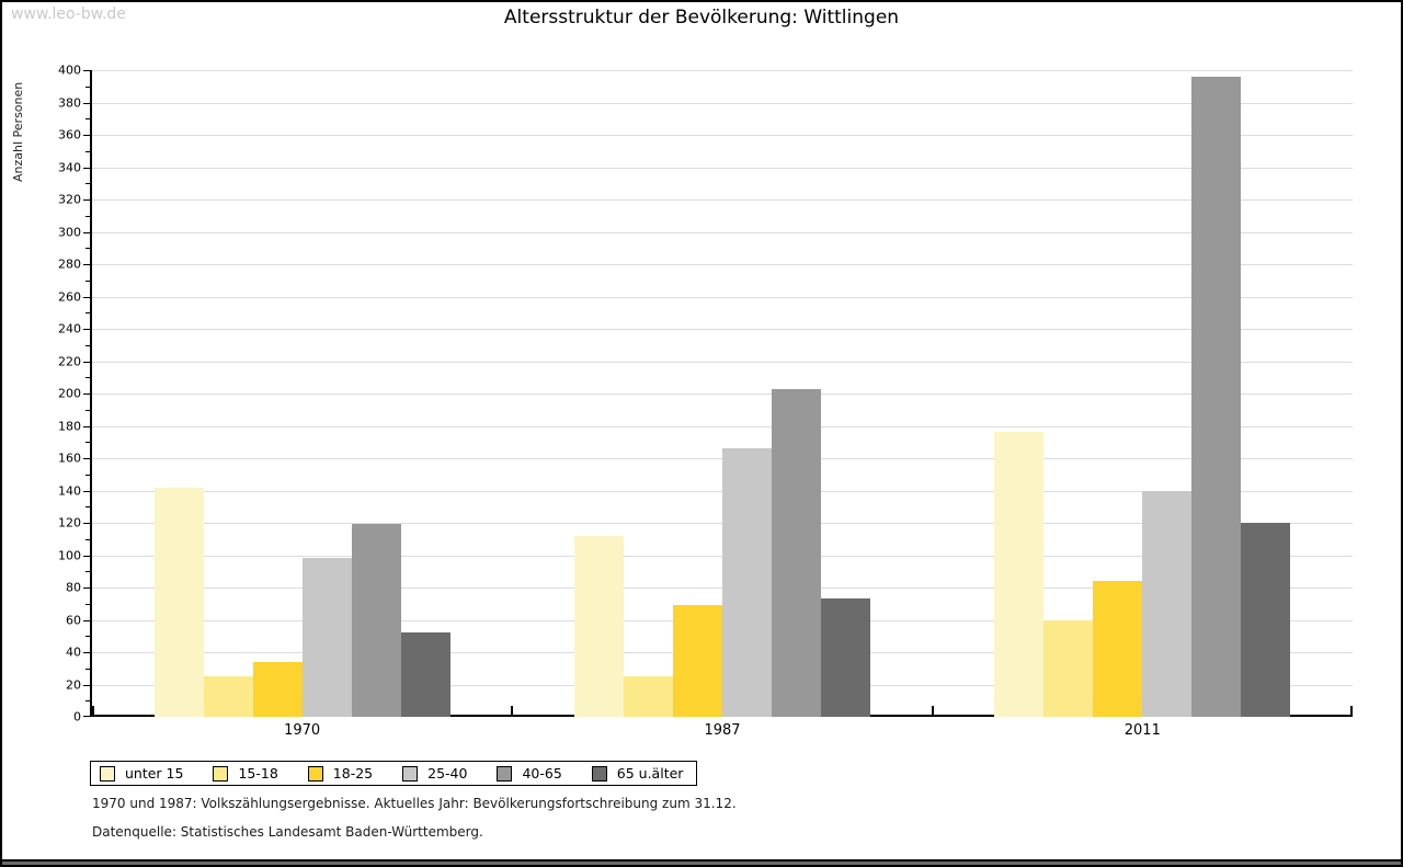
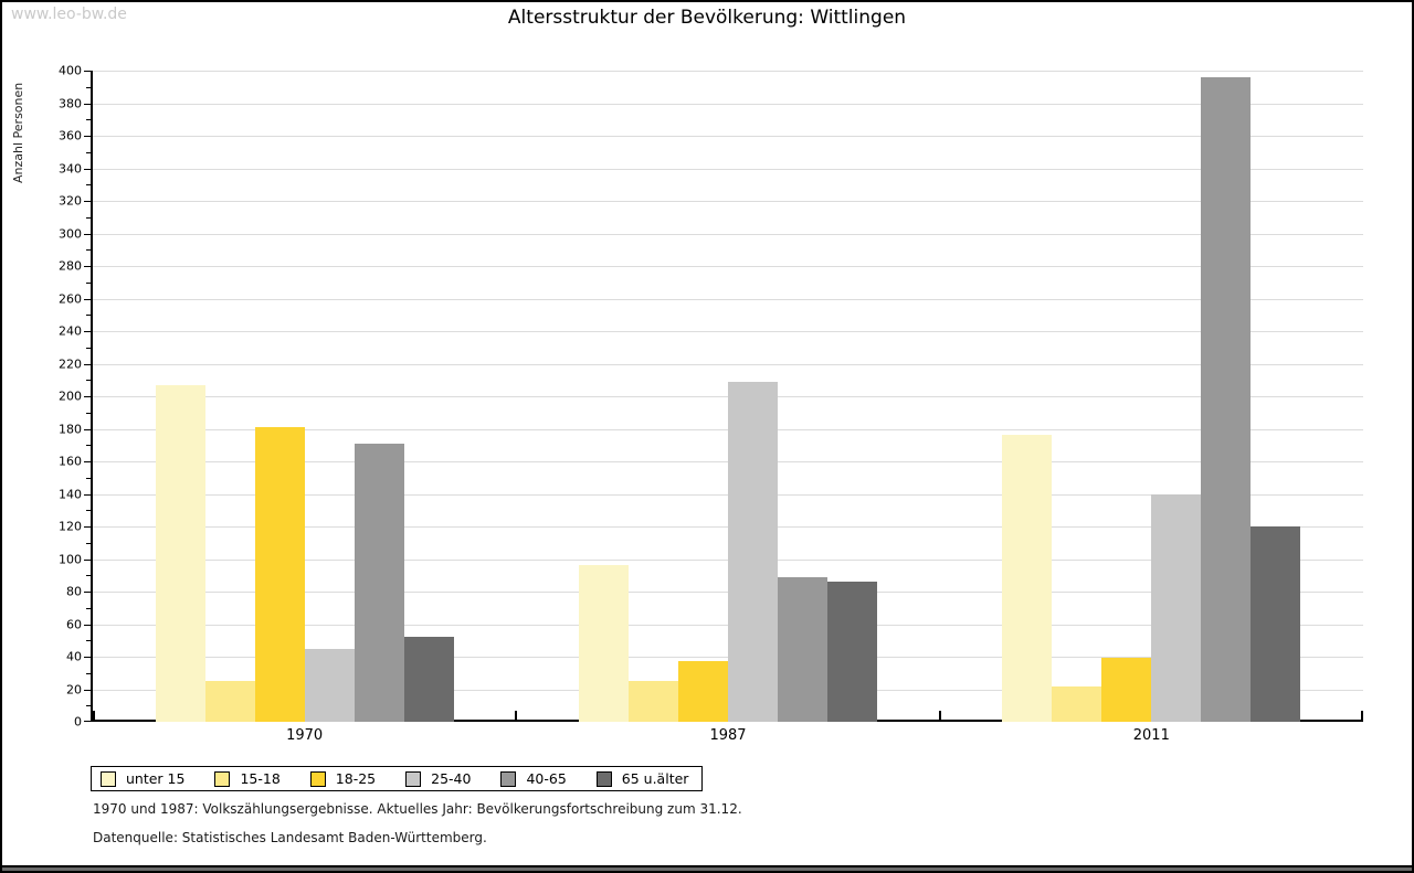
unter 15/1970: 142 -> 207
18-25/1970: 34 -> 181
25-40/1970: 98 -> 45
40-65/1970: 119 -> 171
unter 15/1987: 112 -> 96
18-25/1987: 69 -> 37
25-40/1987: 166 -> 209
40-65/1987: 203 -> 89
65 u.älter/1987: 73 -> 86
15-18/2011: 60 -> 22
18-25/2011: 84 -> 39
